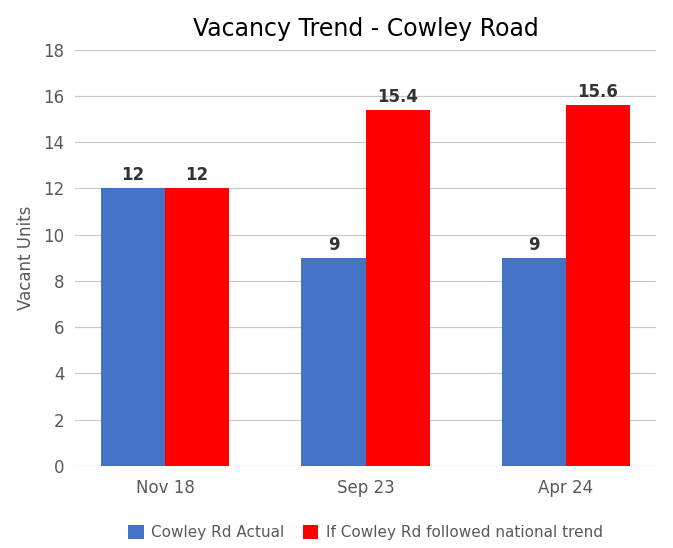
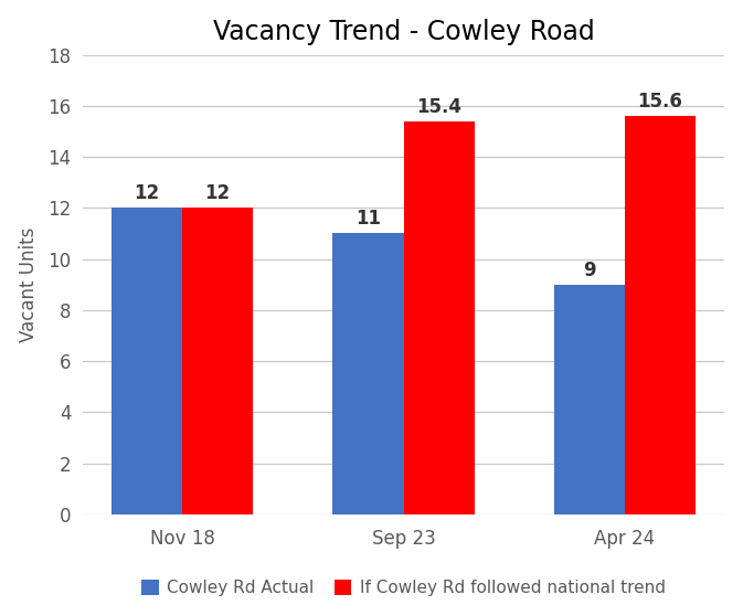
Cowley Rd Actual/Sep 23: 9 -> 11
